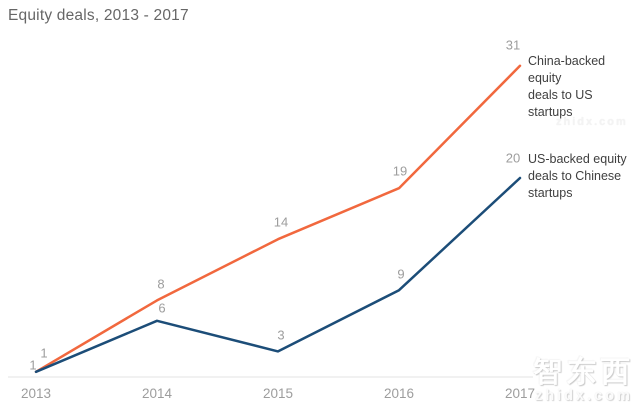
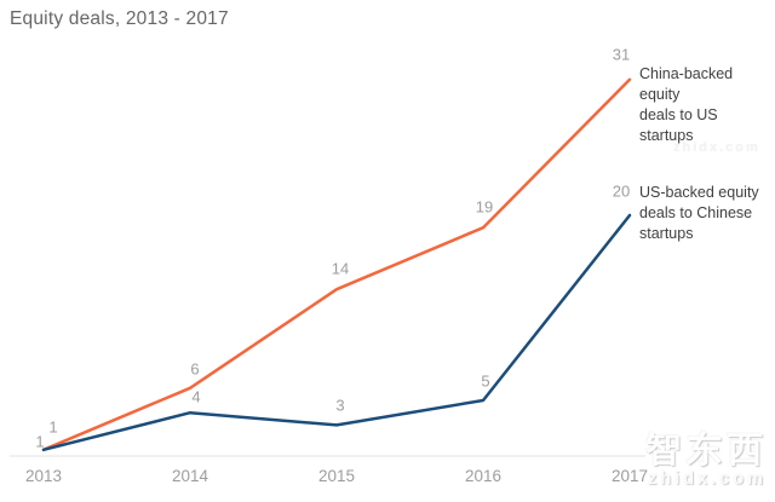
China-backed equity deals to US startups/2014: 8 -> 6
US-backed equity deals to Chinese startups/2014: 6 -> 4
US-backed equity deals to Chinese startups/2016: 9 -> 5
